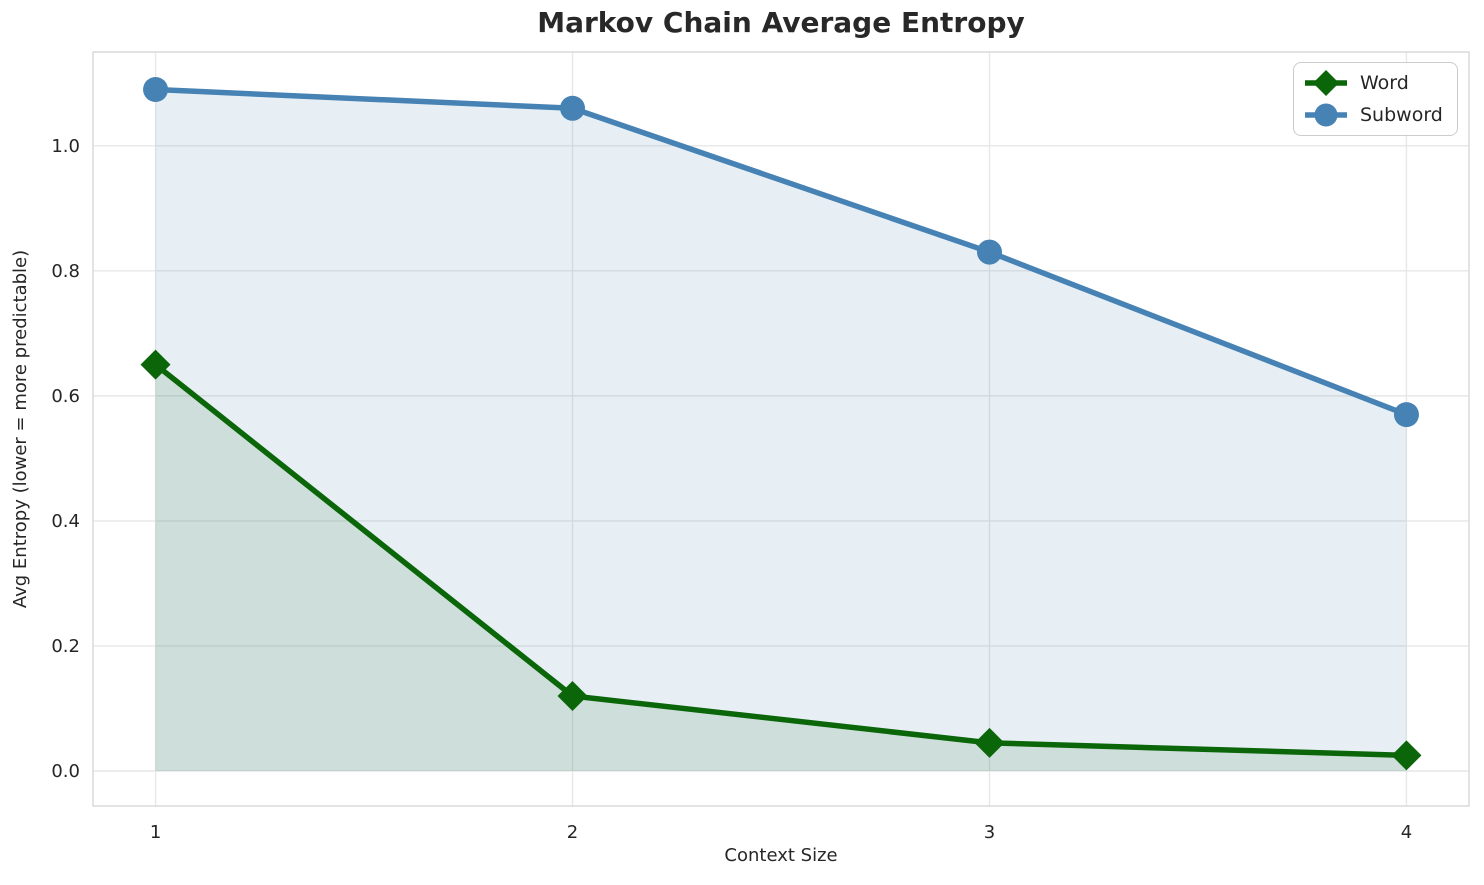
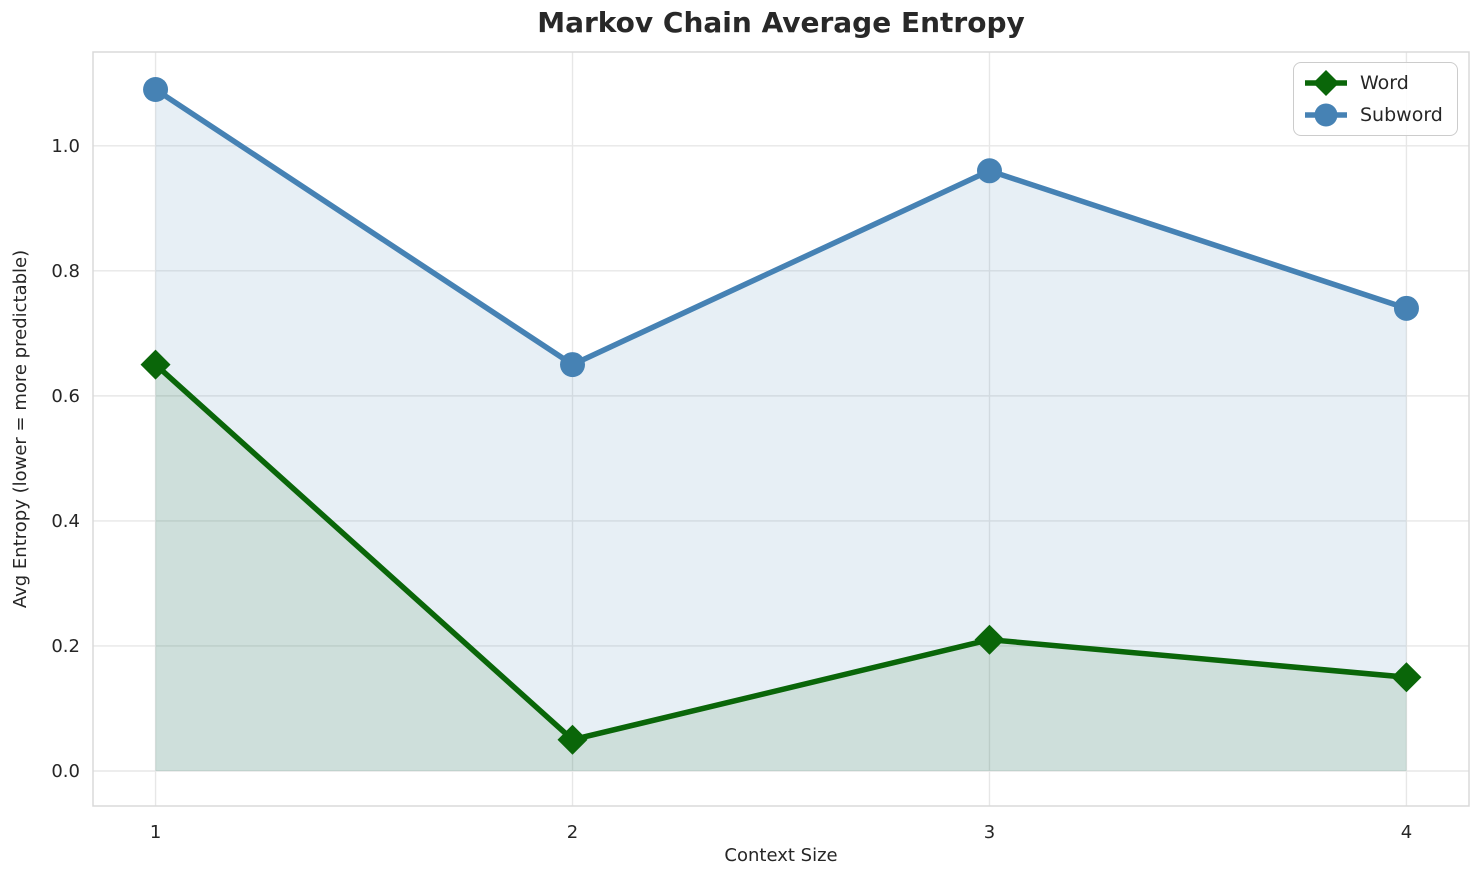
Word/2: 0.12 -> 0.05
Subword/2: 1.06 -> 0.65
Word/3: 0.04 -> 0.21
Subword/3: 0.83 -> 0.96
Word/4: 0.03 -> 0.15
Subword/4: 0.57 -> 0.74
